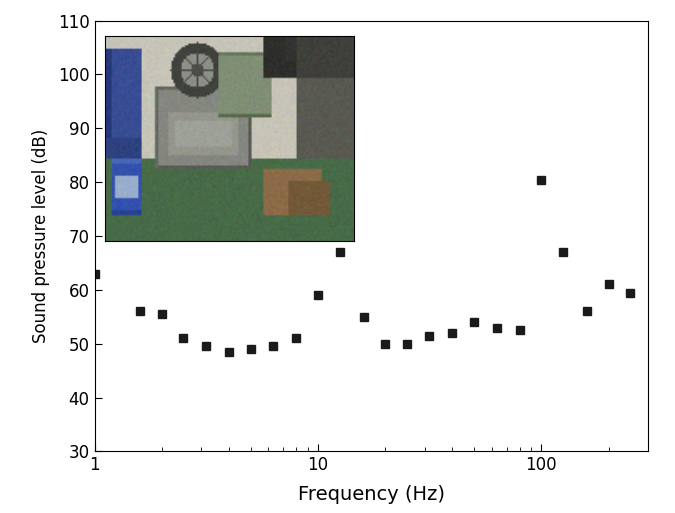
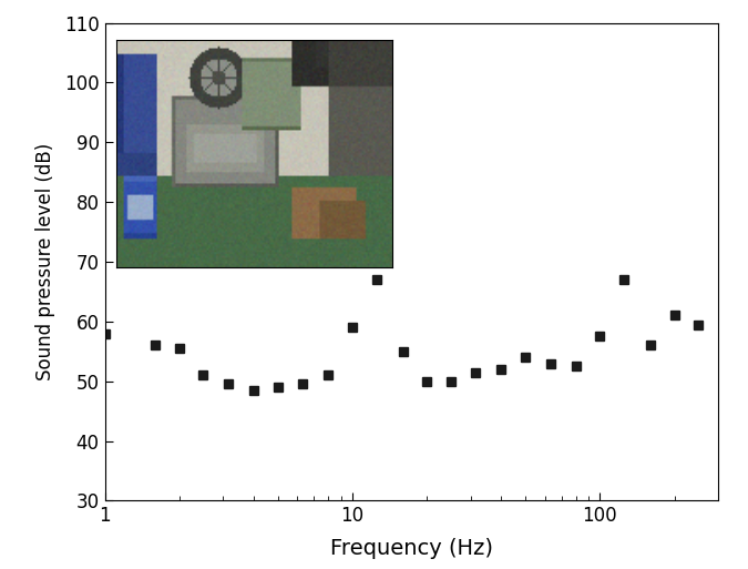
1: 63.0 -> 58.0
100: 80.4 -> 57.5
